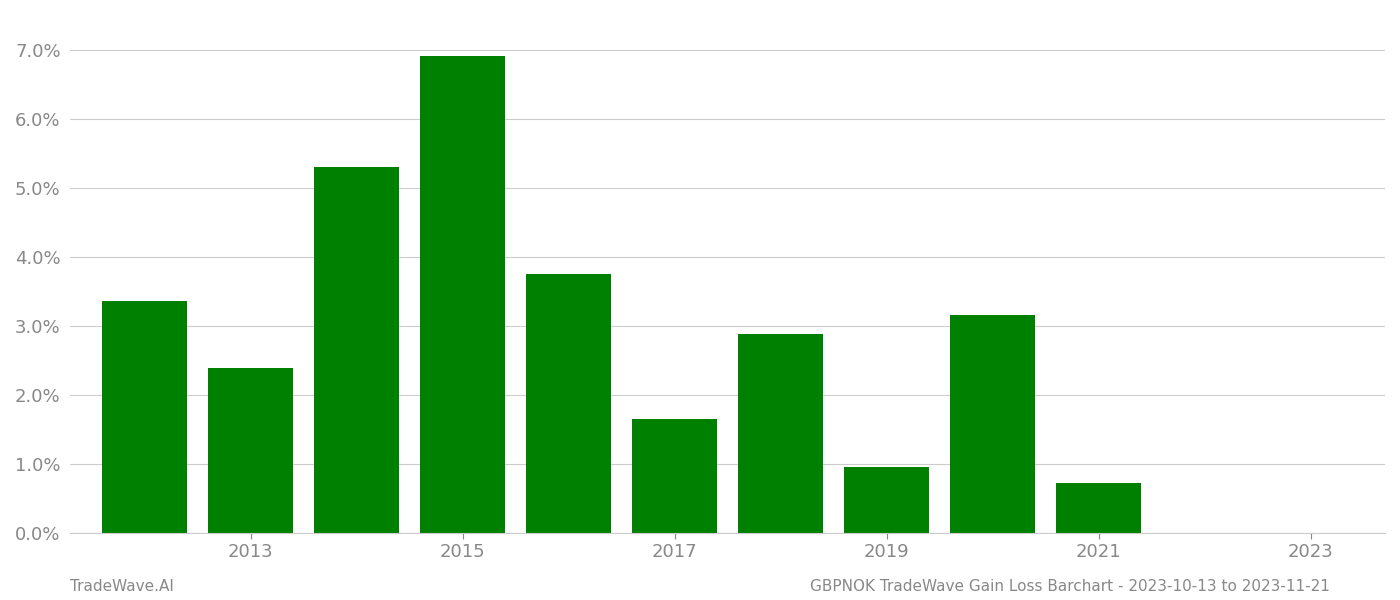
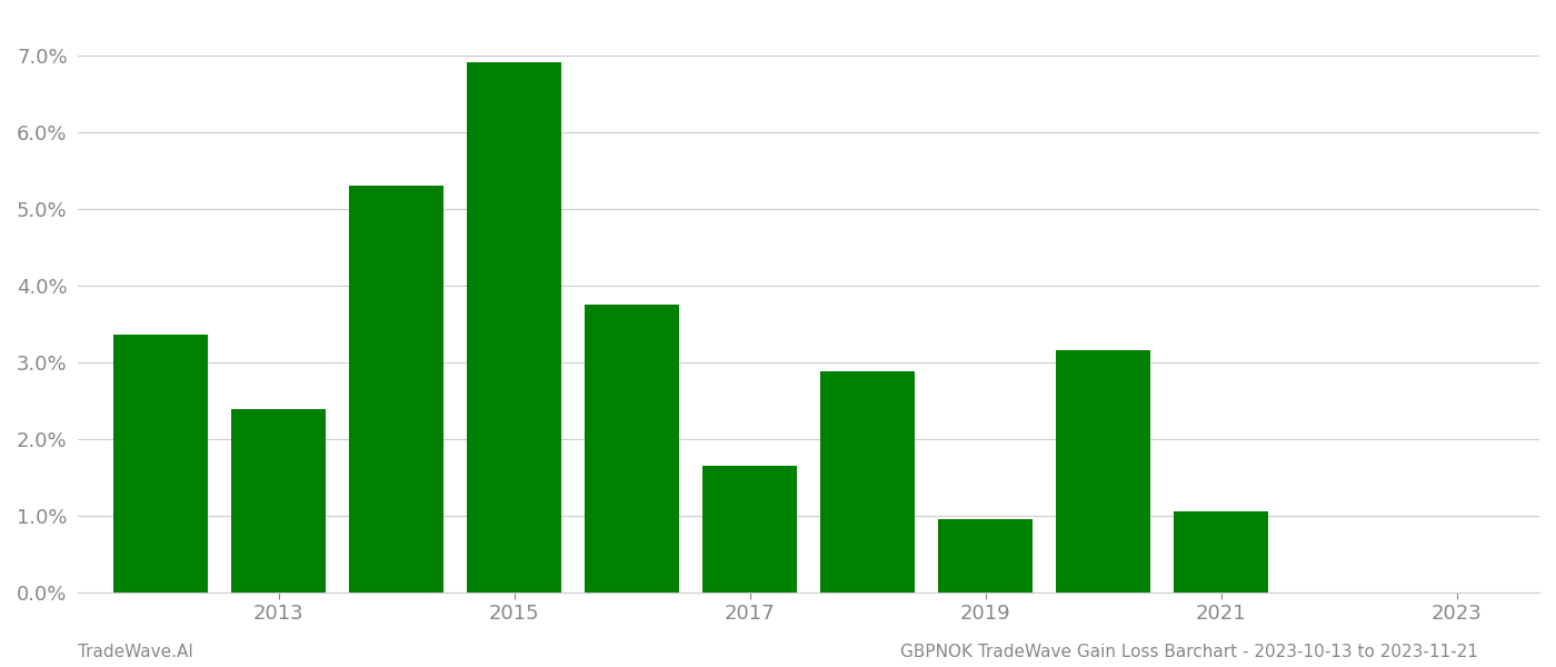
2021: 0.72% -> 1.05%
